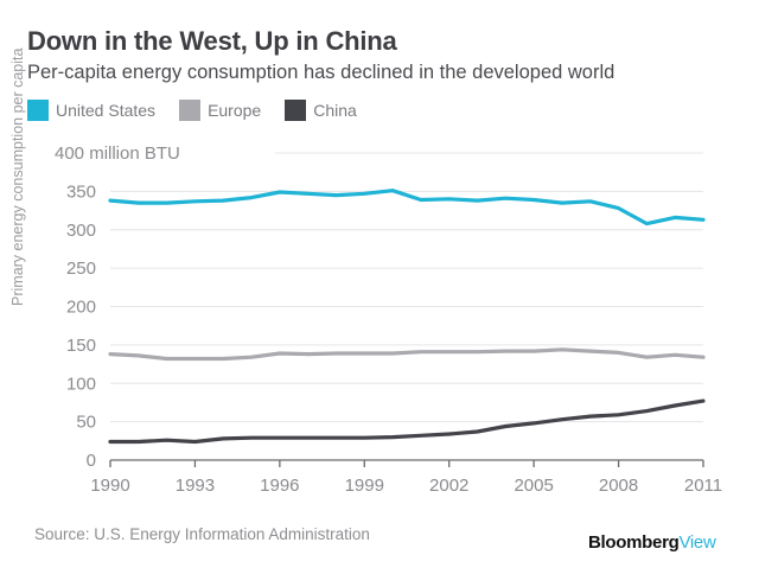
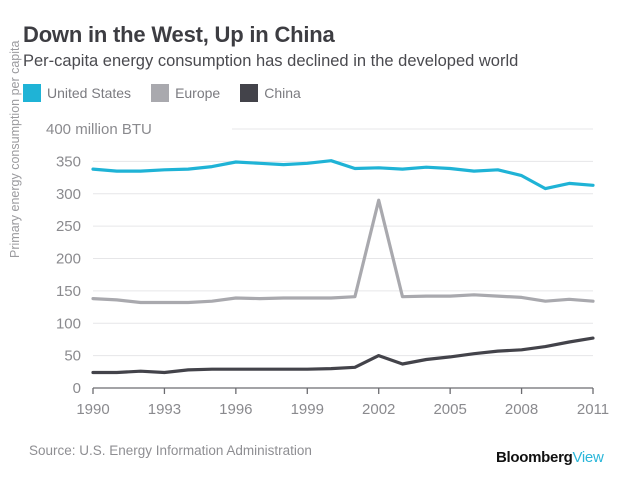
Europe/2002: 140 -> 290
China/2002: 30 -> 50
